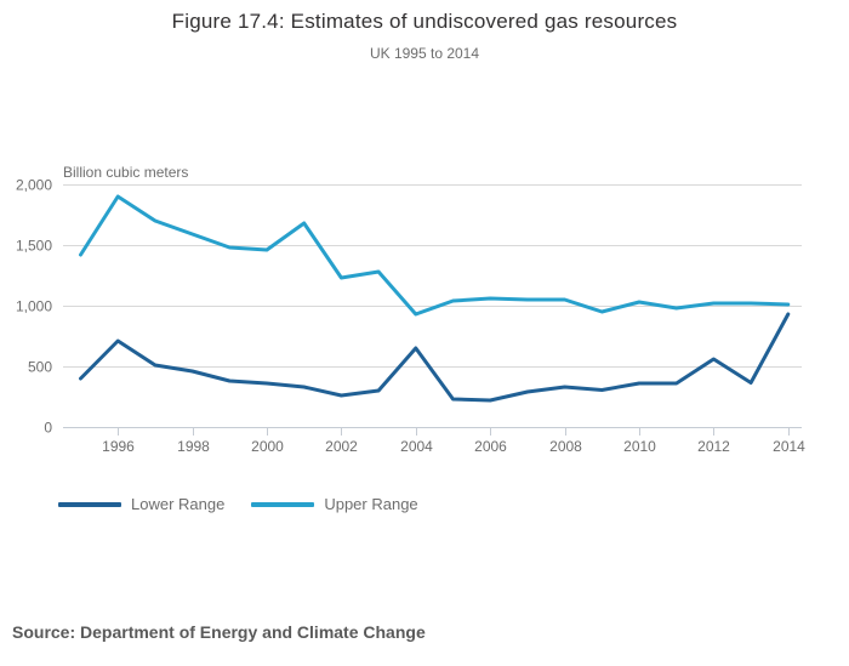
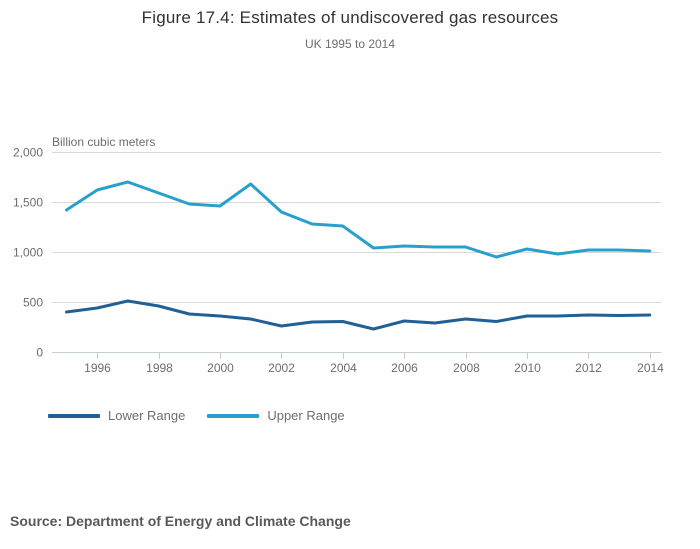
Lower Range/1996: 710 -> 440
Upper Range/1996: 1900 -> 1620
Upper Range/2002: 1230 -> 1400
Lower Range/2004: 650 -> 300
Upper Range/2004: 930 -> 1260
Lower Range/2006: 220 -> 310
Lower Range/2012: 560 -> 370
Lower Range/2014: 930 -> 370
